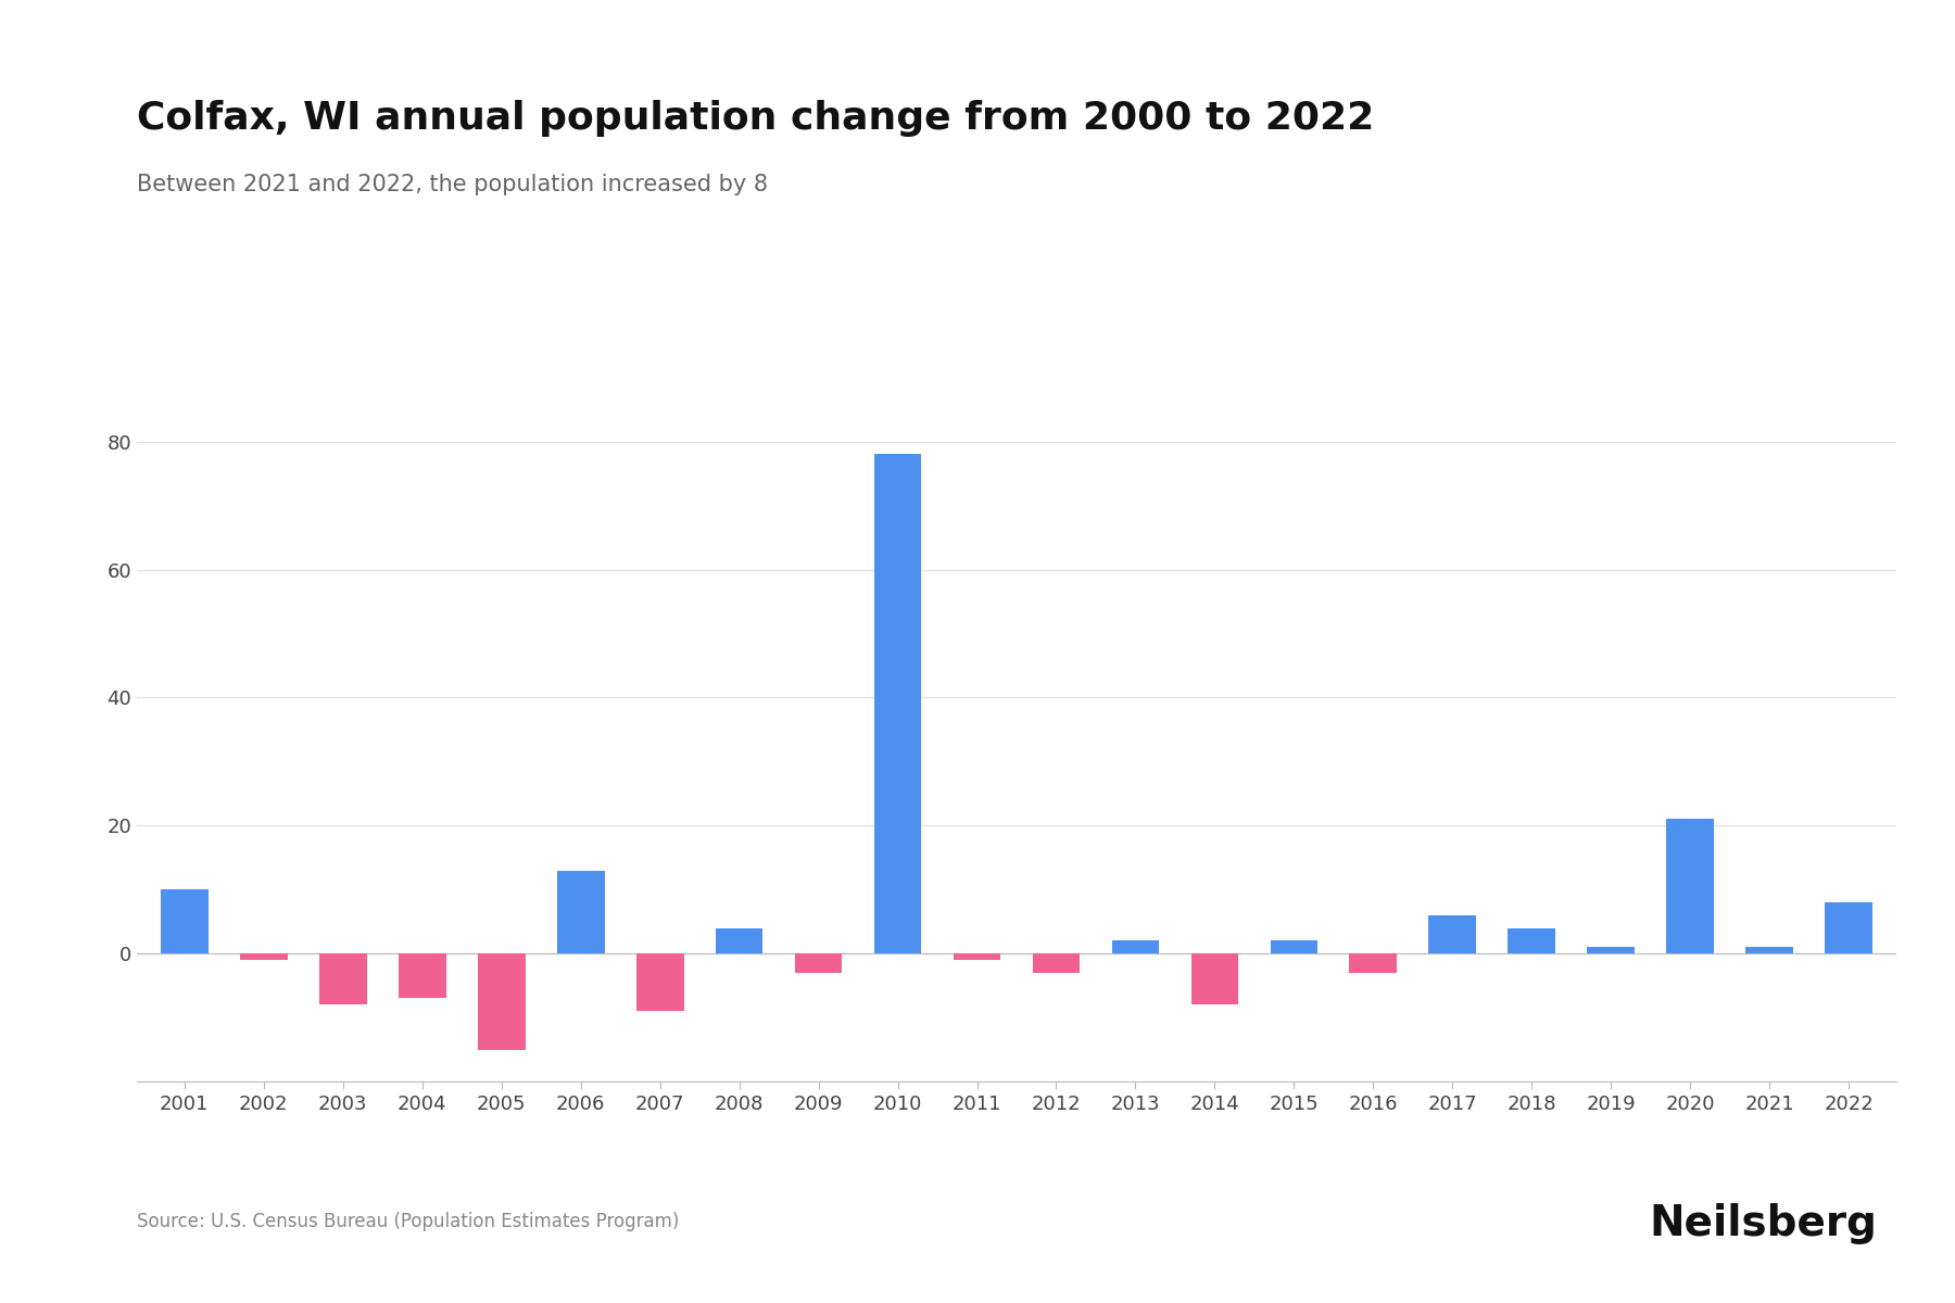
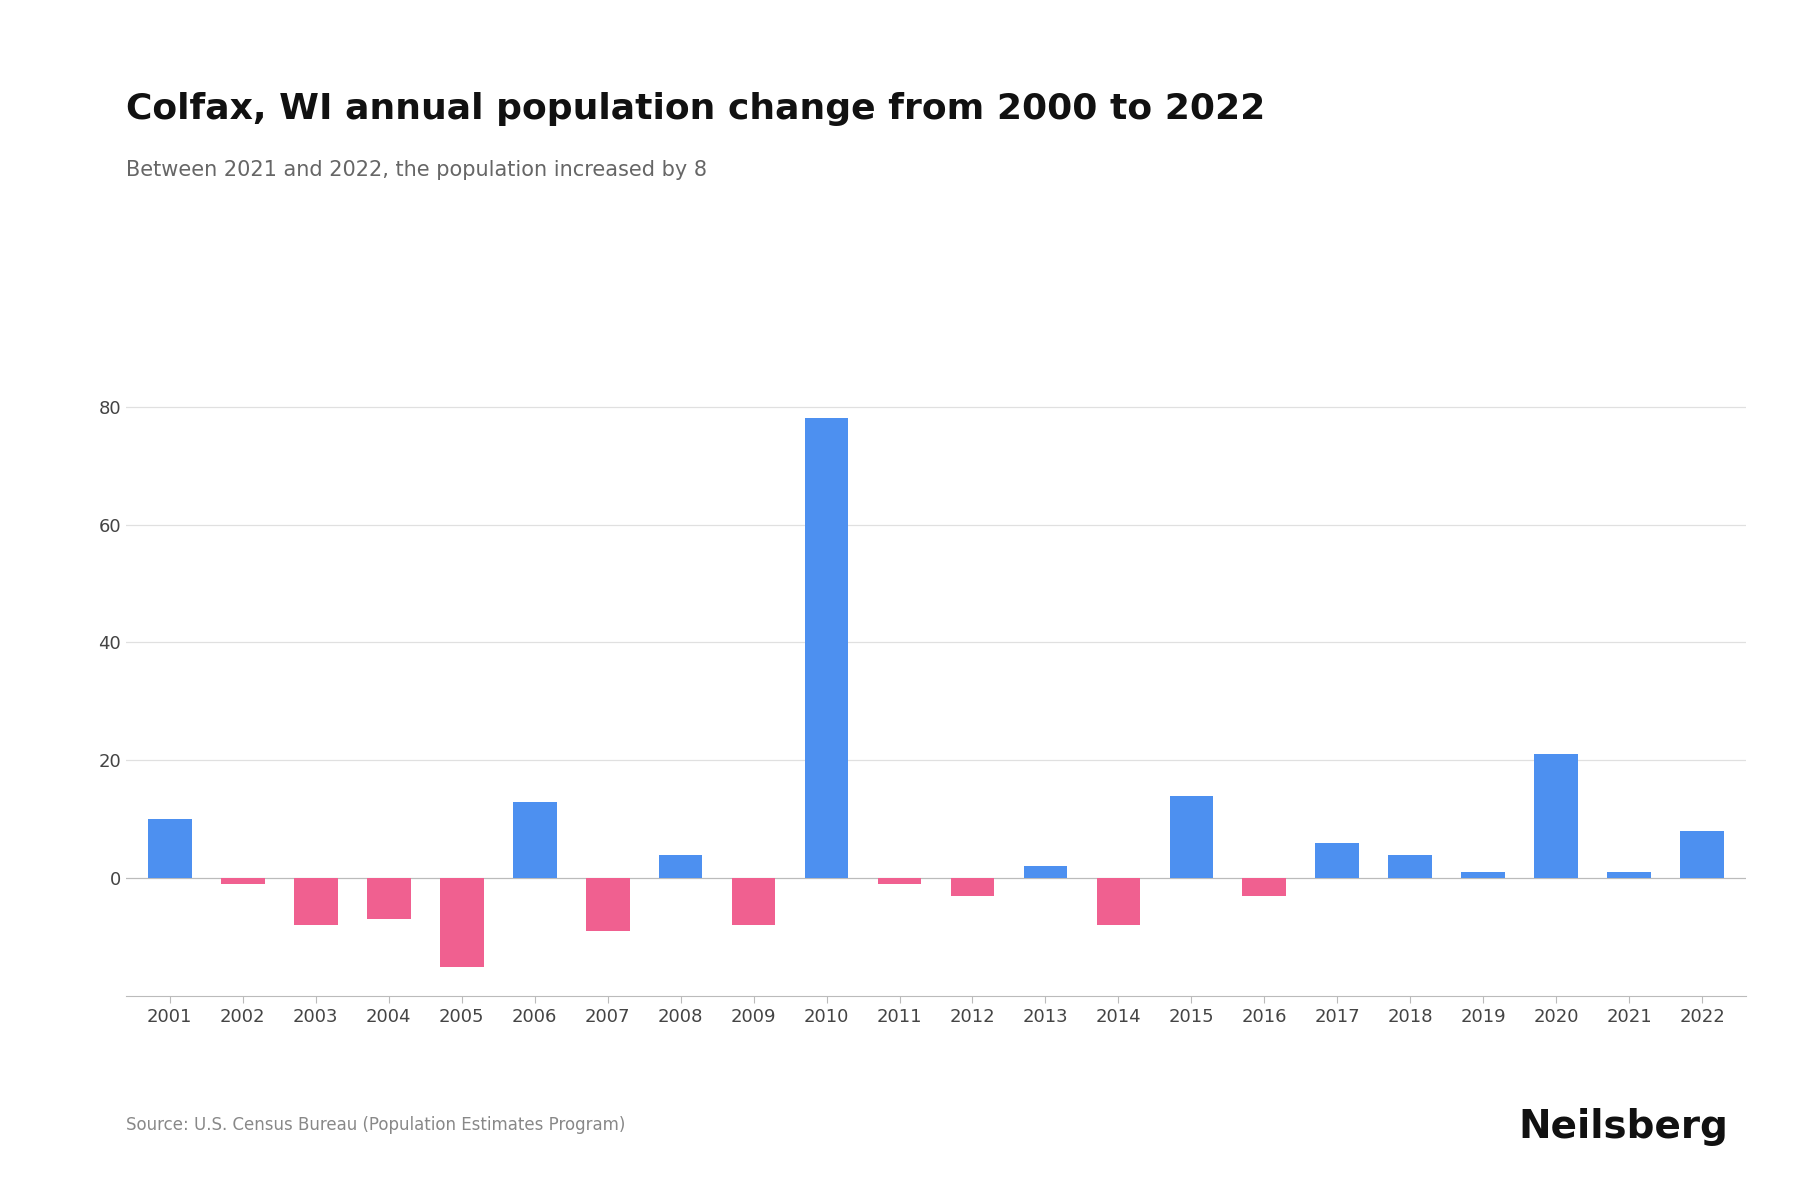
2009: -3 -> -8
2015: 2 -> 14
